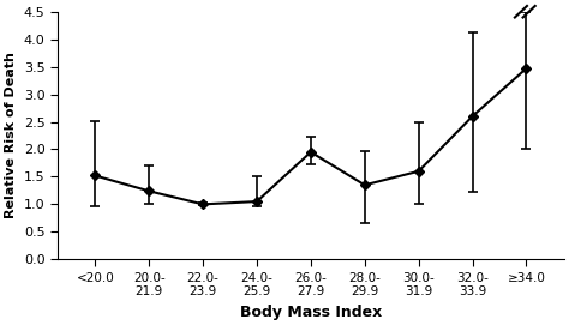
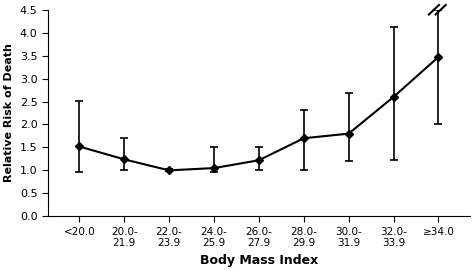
26.0- 27.9: 1.95 -> 1.22
28.0- 29.9: 1.35 -> 1.70
30.0- 31.9: 1.60 -> 1.80
